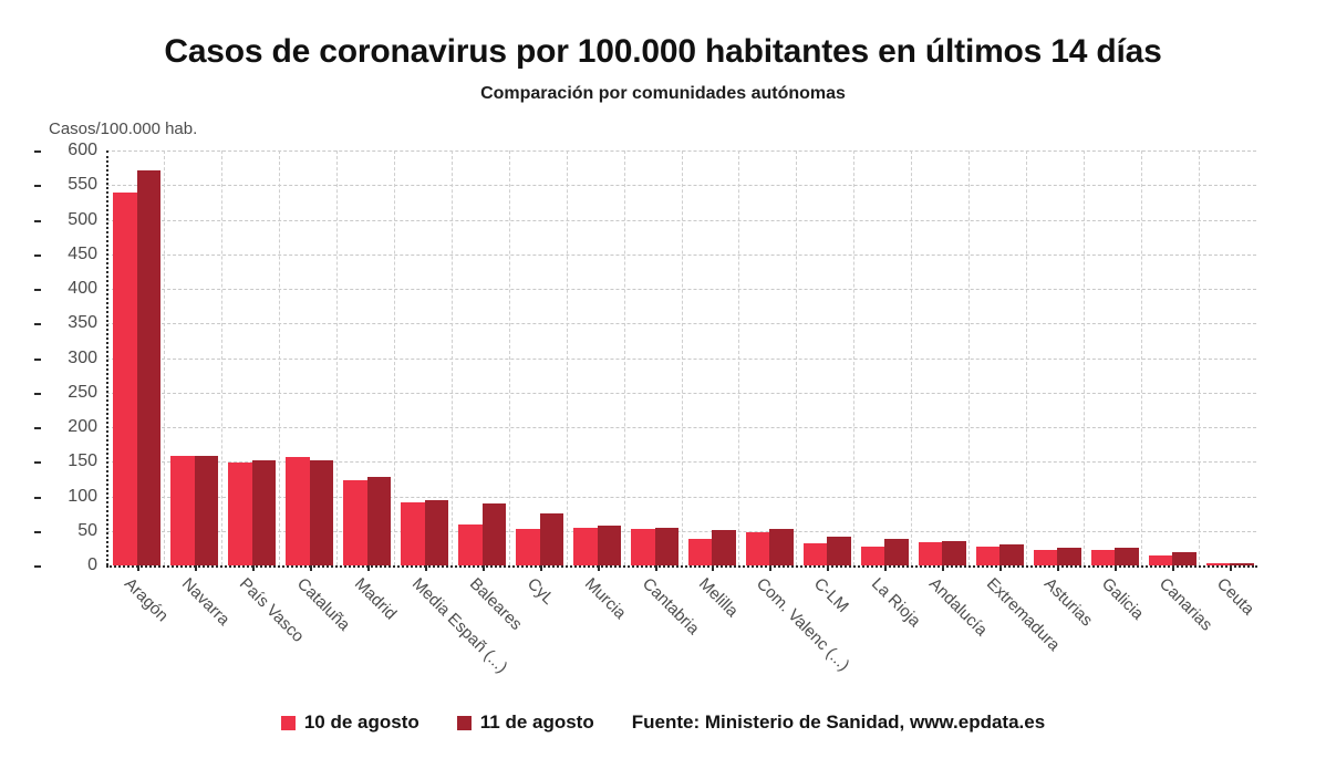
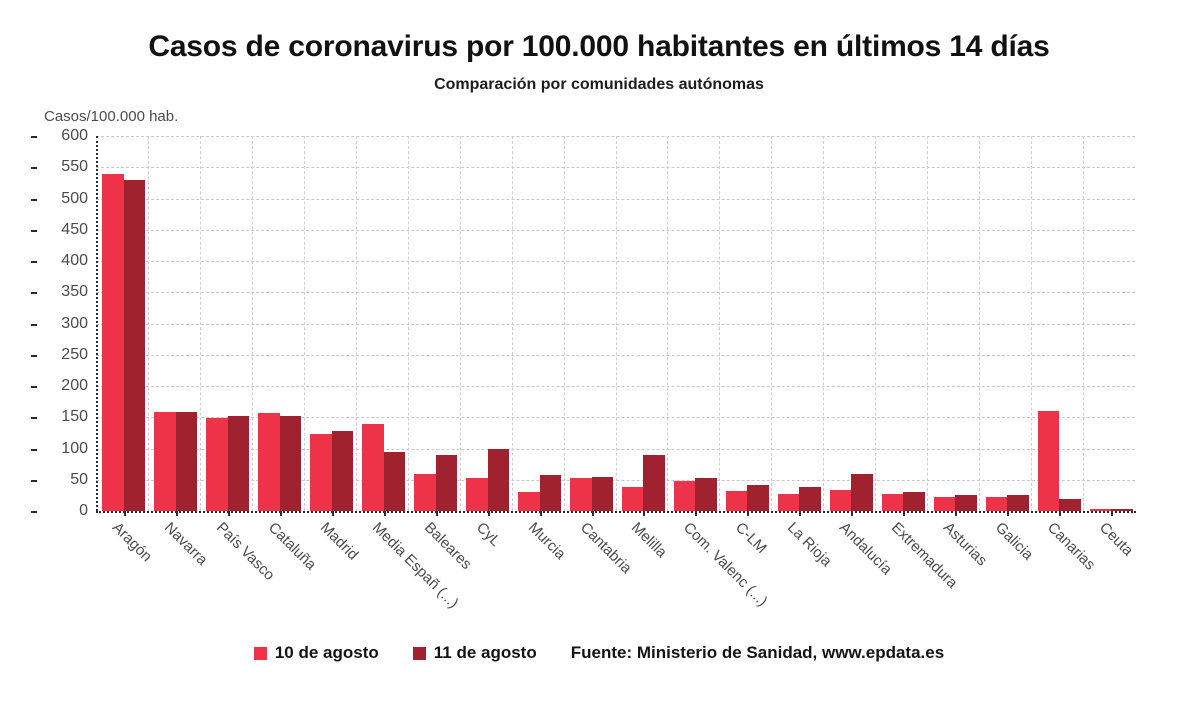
11 de agosto/Aragón: 570 -> 530
10 de agosto/Media Españ (...): 90 -> 140
11 de agosto/CyL: 80 -> 100
10 de agosto/Murcia: 50 -> 30
11 de agosto/Melilla: 50 -> 90
11 de agosto/Andalucía: 40 -> 60
10 de agosto/Canarias: 20 -> 160
